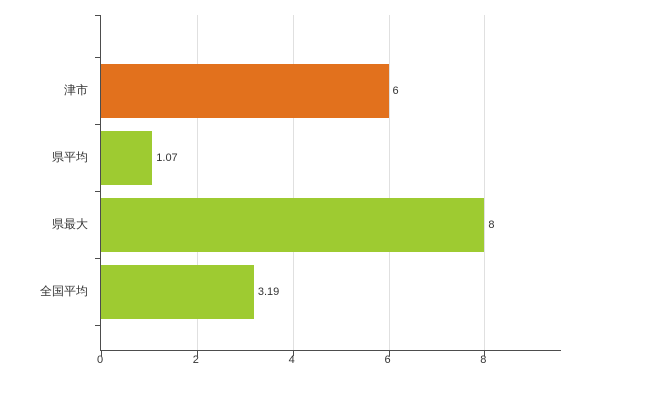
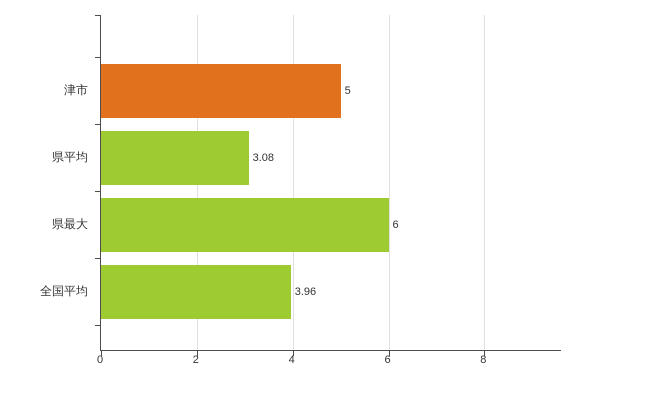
津市: 6 -> 5
県平均: 1.07 -> 3.08
県最大: 8 -> 6
全国平均: 3.19 -> 3.96
